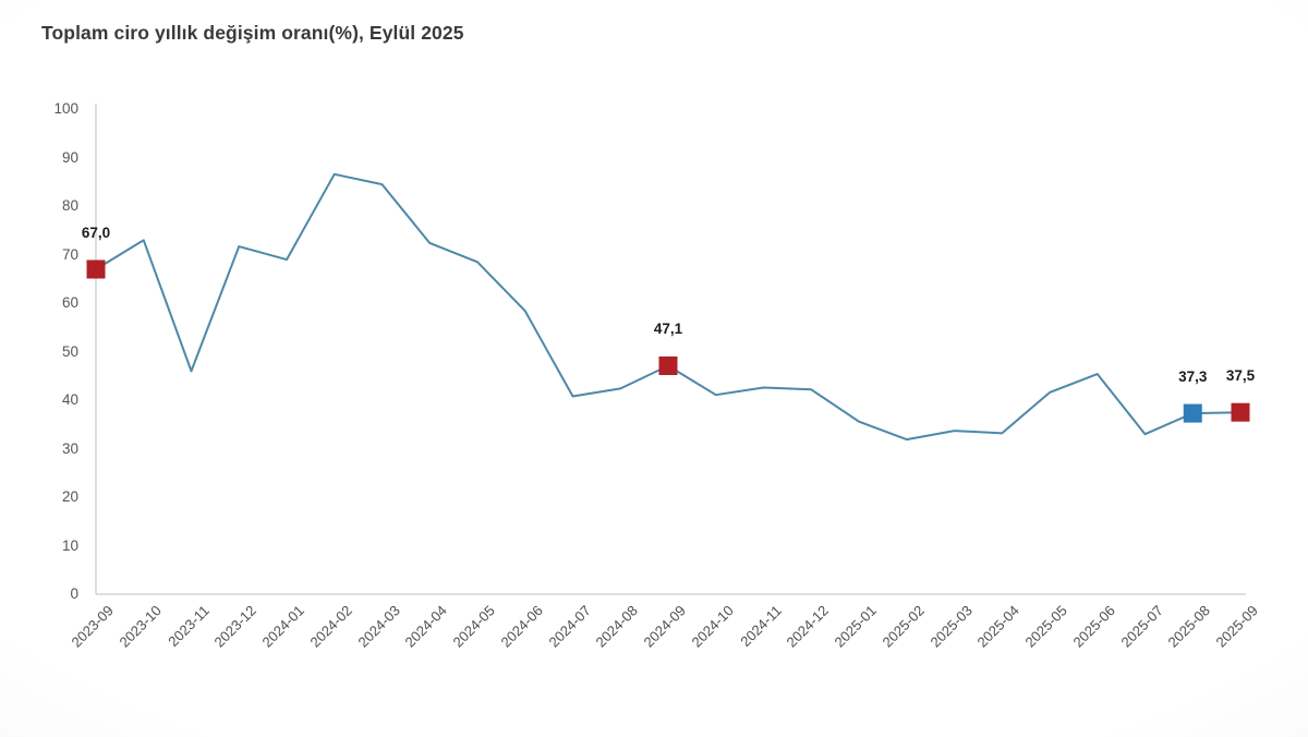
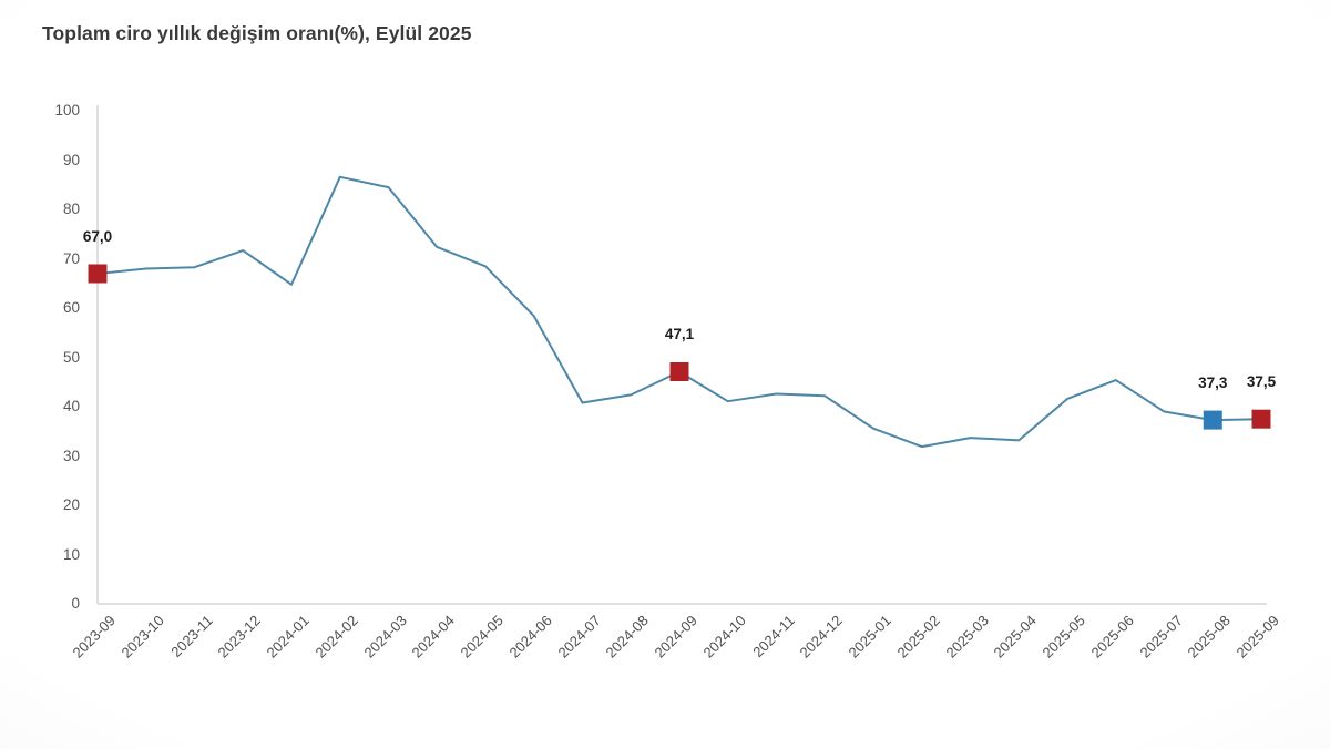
2023-10: 73 -> 68
2023-11: 46 -> 68
2024-01: 69 -> 65
2025-07: 33 -> 39
